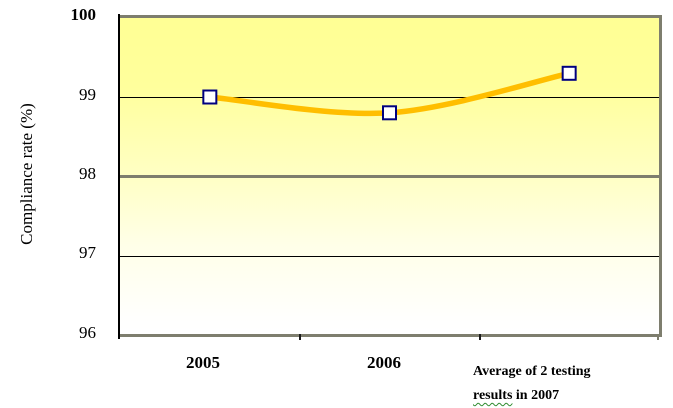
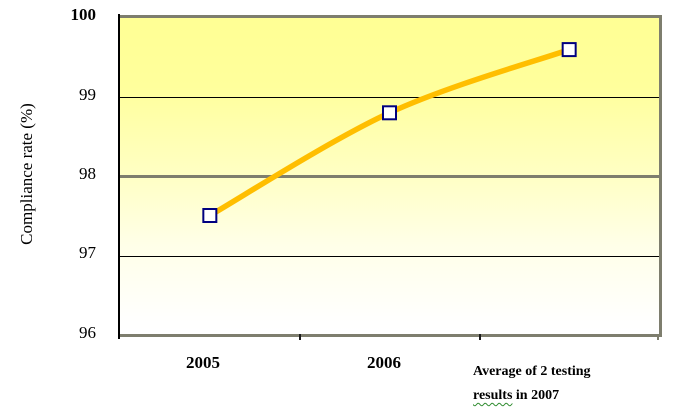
2005: 99.0 -> 97.5
Average of 2 testing results in 2007: 99.3 -> 99.6
